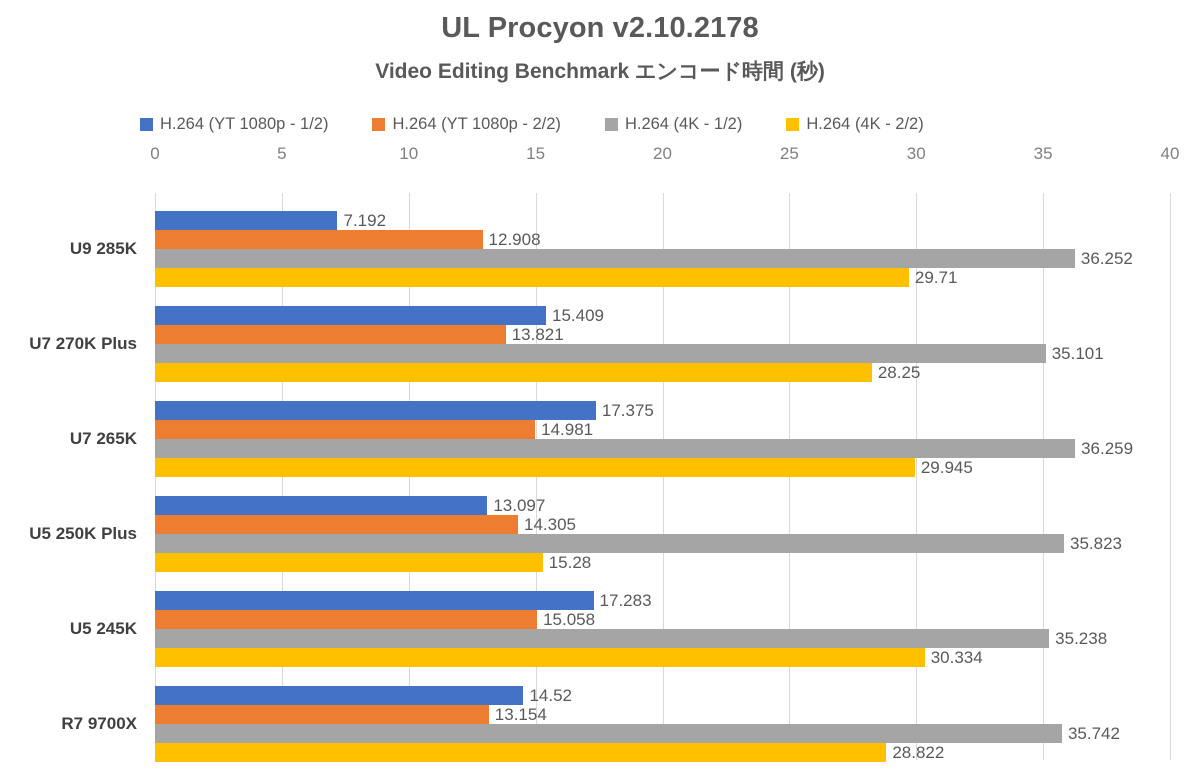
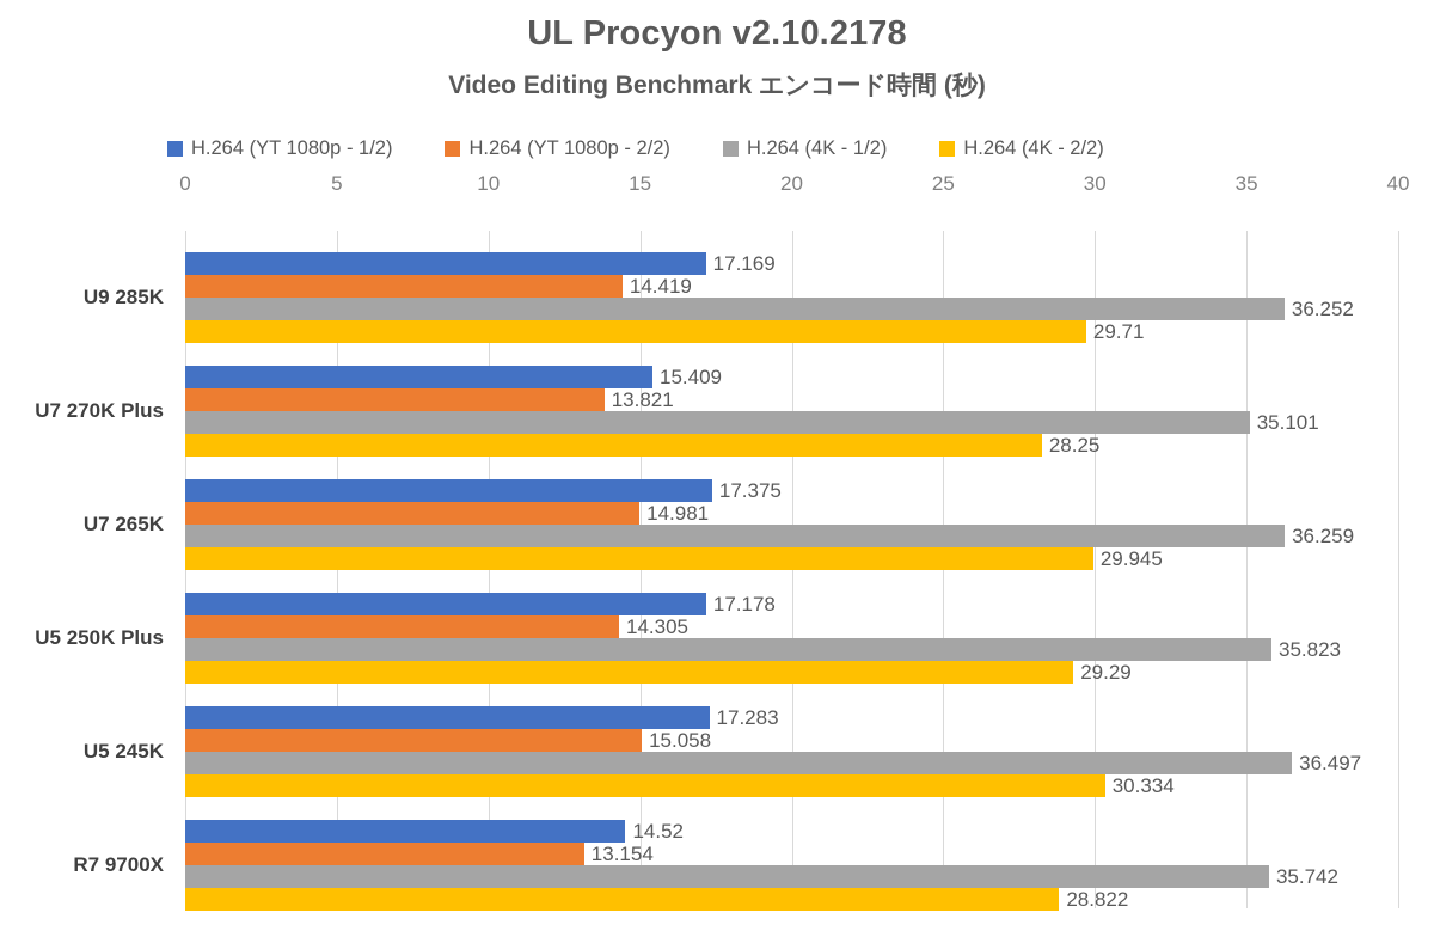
H.264 (YT 1080p - 1/2)/U9 285K: 7.192 -> 17.169
H.264 (YT 1080p - 2/2)/U9 285K: 12.908 -> 14.419
H.264 (YT 1080p - 1/2)/U5 250K Plus: 13.097 -> 17.178
H.264 (4K - 2/2)/U5 250K Plus: 15.28 -> 29.29
H.264 (4K - 1/2)/U5 245K: 35.238 -> 36.497
